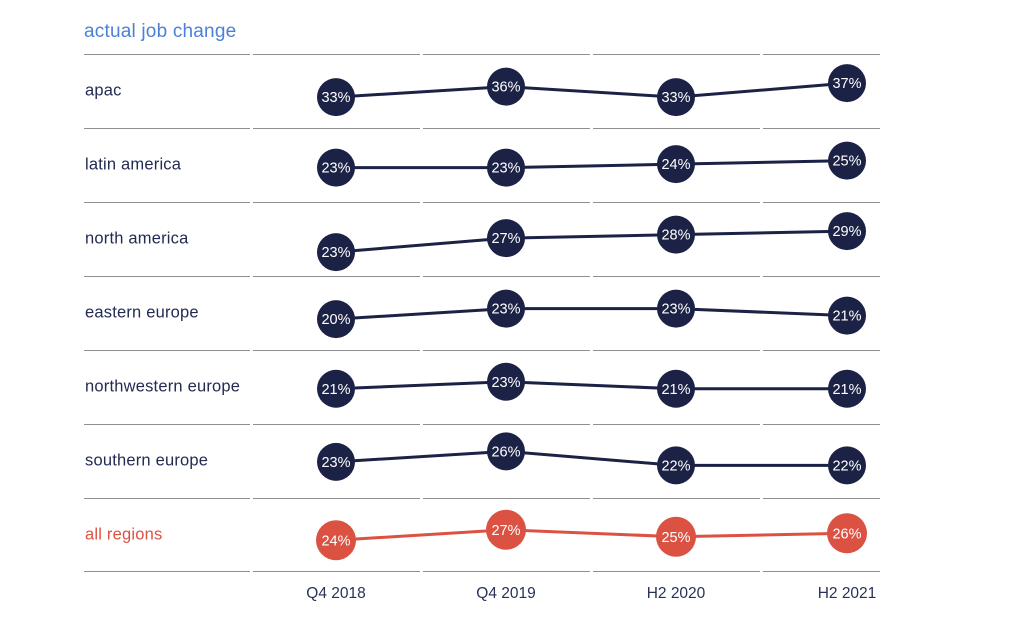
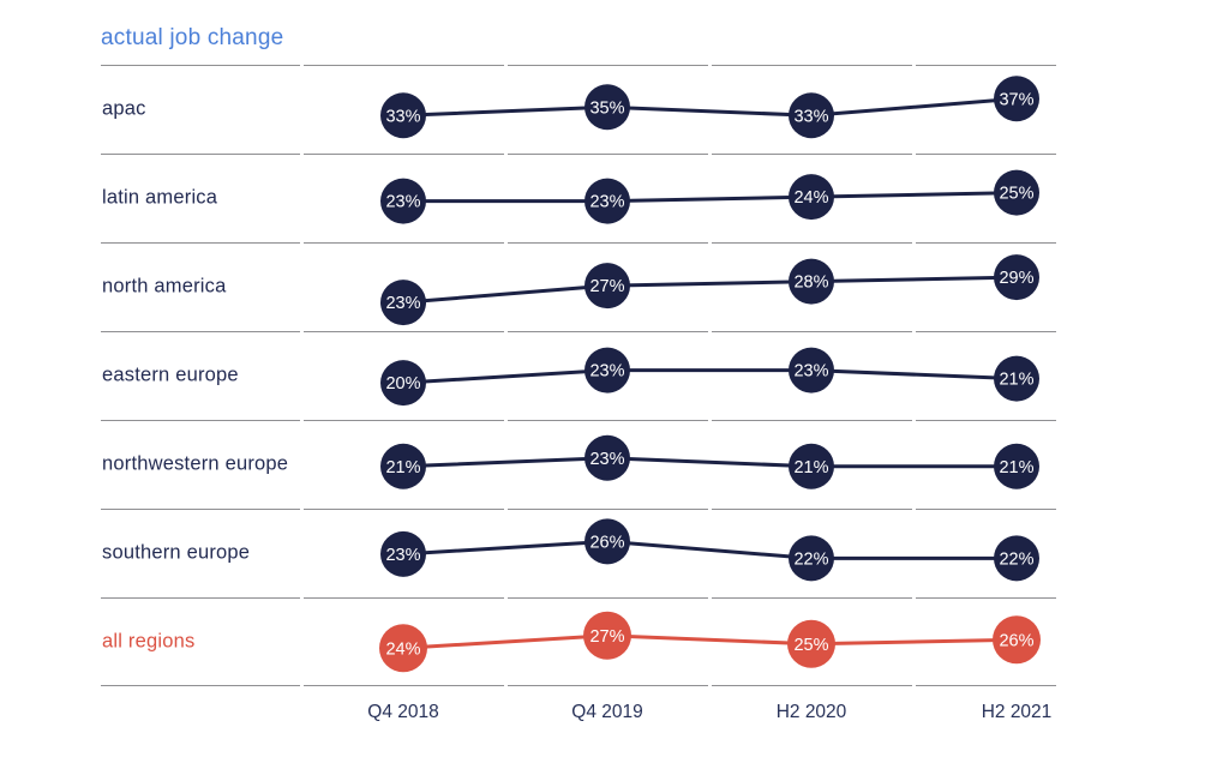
apac/Q4 2019: 36% -> 35%
